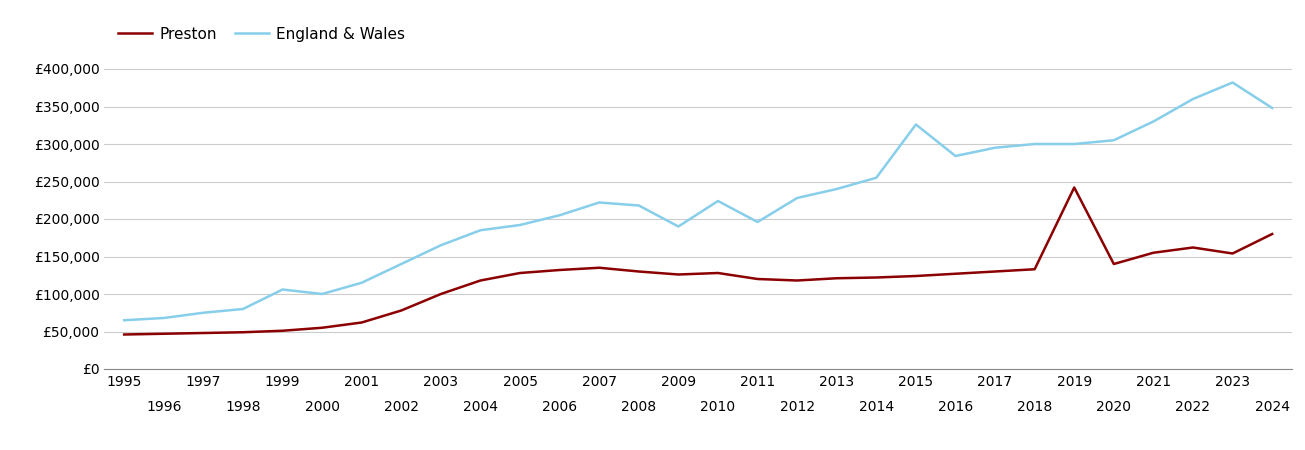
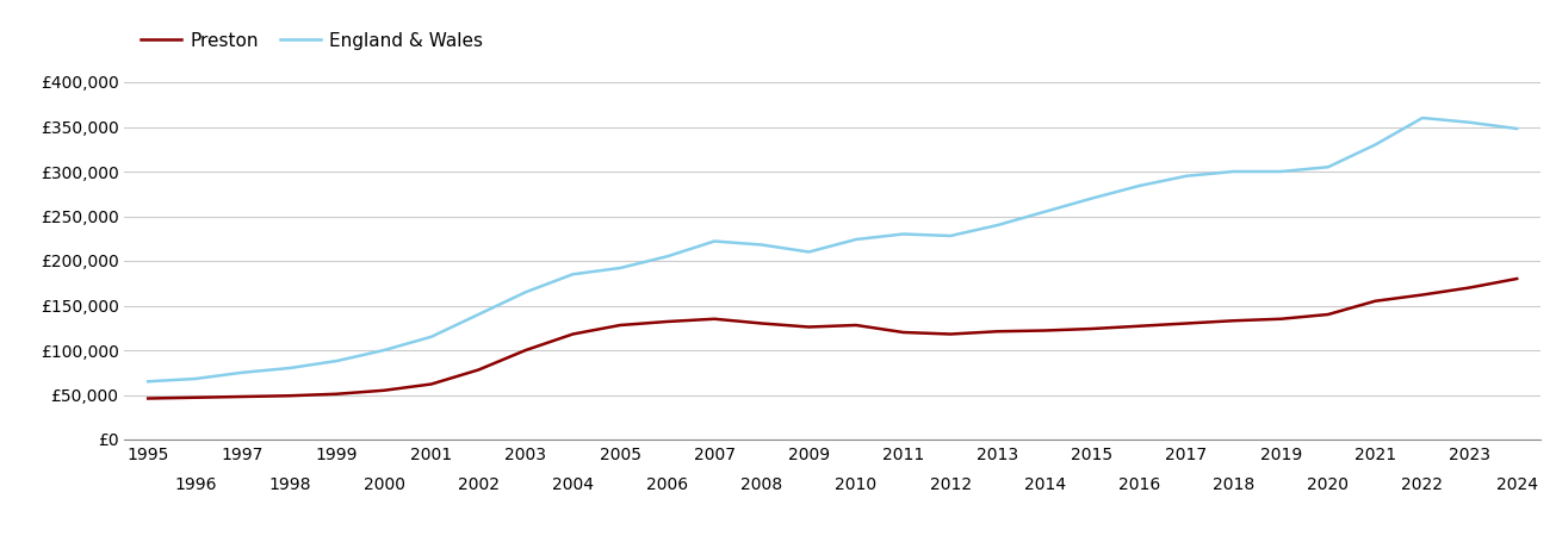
England & Wales/1999: £106,000 -> £88,000
England & Wales/2009: £190,000 -> £210,000
England & Wales/2011: £196,000 -> £230,000
England & Wales/2015: £326,000 -> £270,000
Preston/2019: £242,000 -> £135,000
Preston/2023: £154,000 -> £170,000
England & Wales/2023: £382,000 -> £355,000
